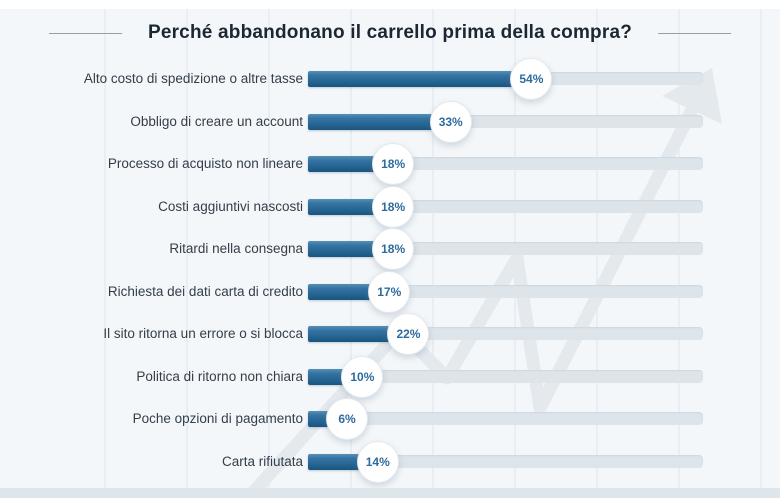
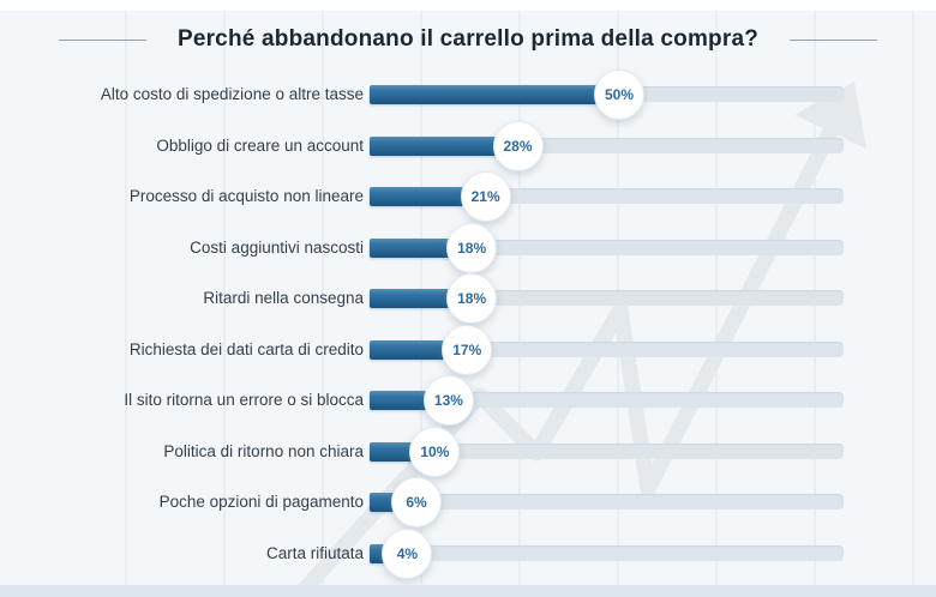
Alto costo di spedizione o altre tasse: 54% -> 50%
Obbligo di creare un account: 33% -> 28%
Processo di acquisto non lineare: 18% -> 21%
Il sito ritorna un errore o si blocca: 22% -> 13%
Carta rifiutata: 14% -> 4%
